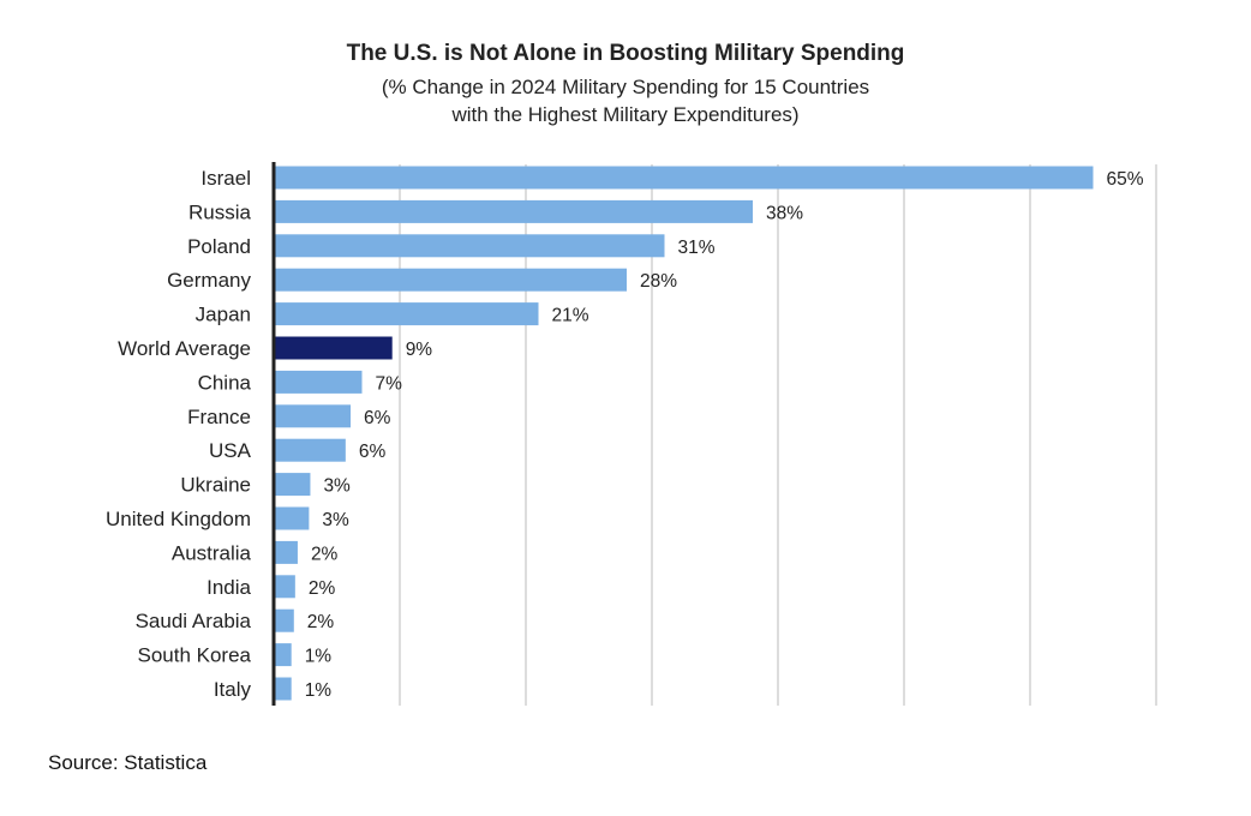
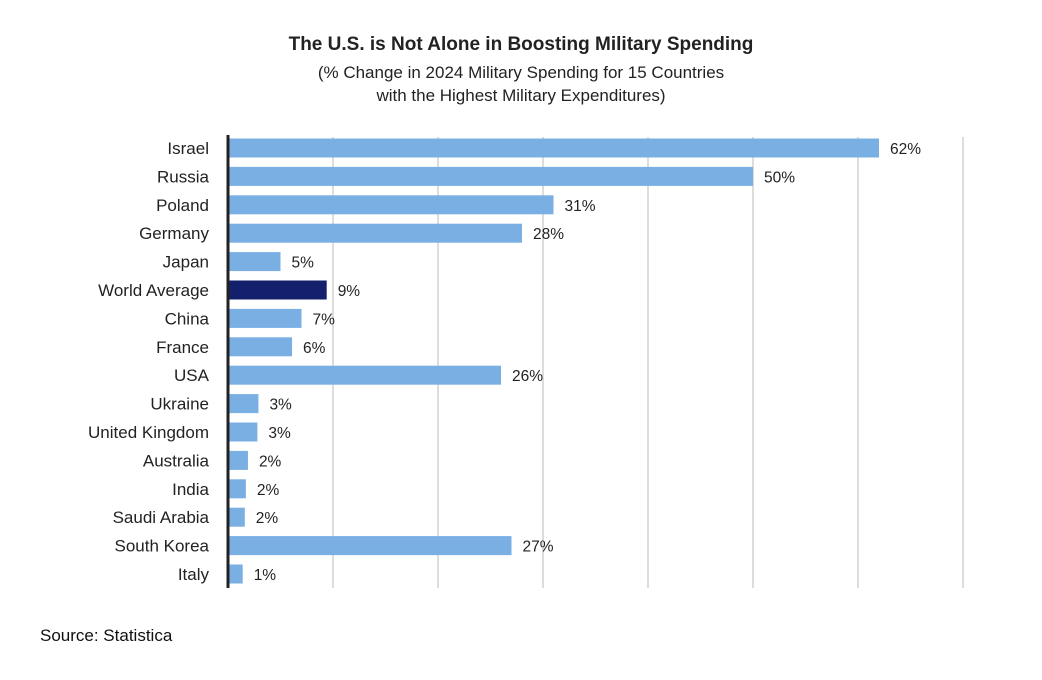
Israel: 65% -> 62%
Russia: 38% -> 50%
Japan: 21% -> 5%
USA: 6% -> 26%
South Korea: 1% -> 27%
